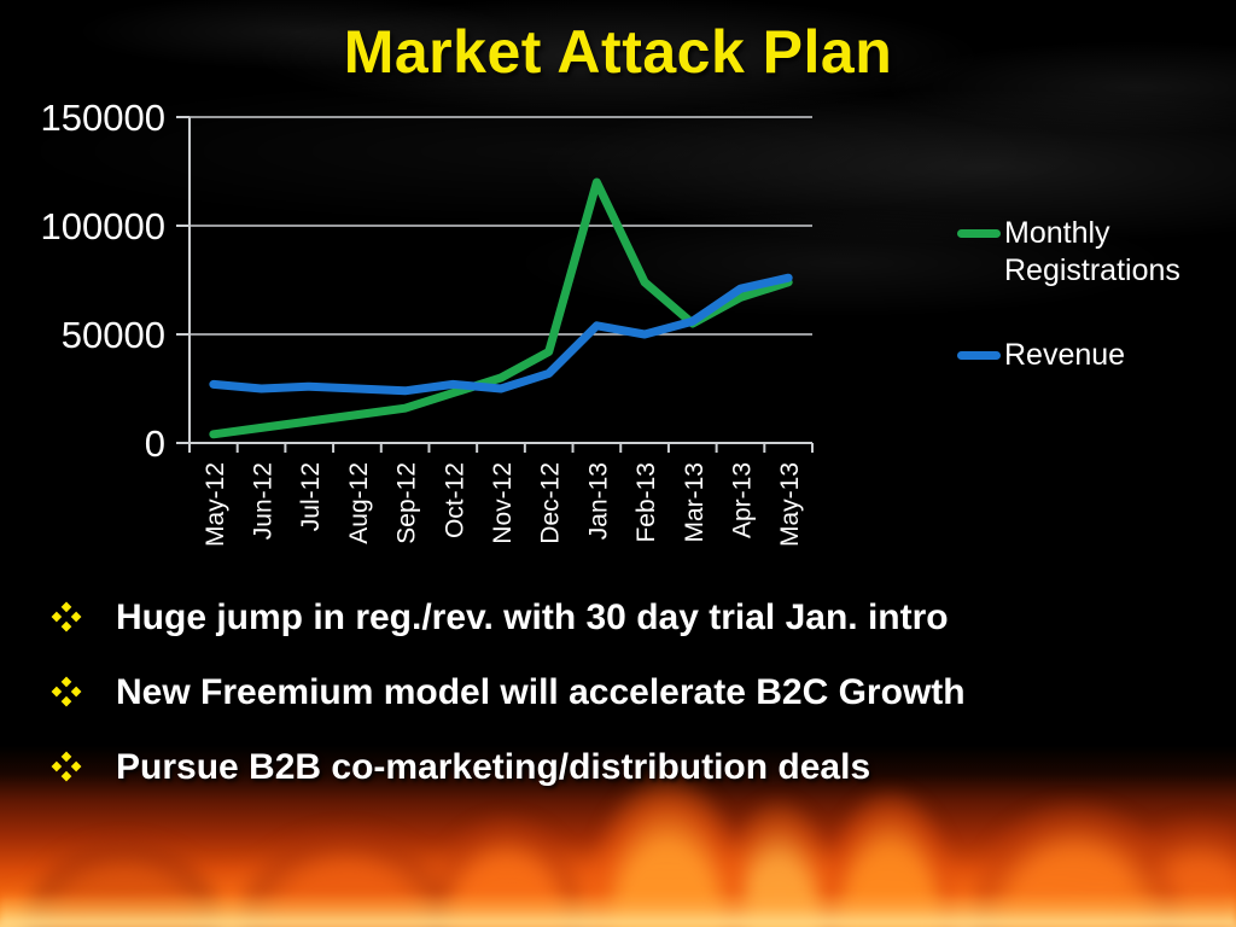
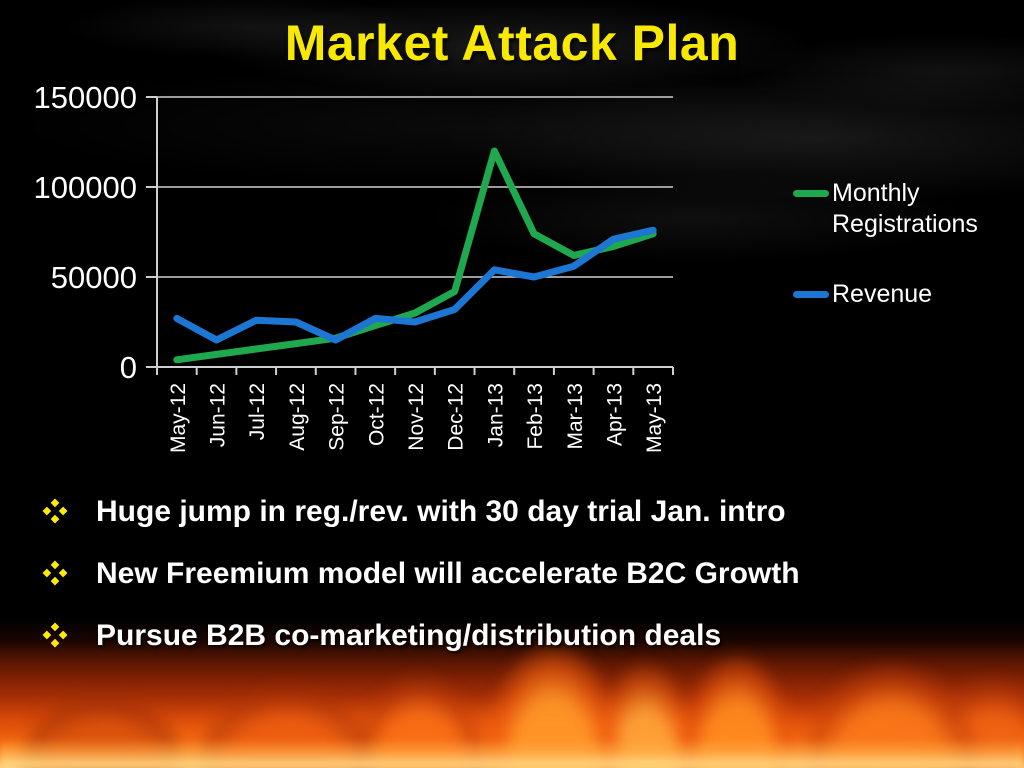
Revenue/Jun-12: 25000 -> 15000
Revenue/Sep-12: 24000 -> 15000
Monthly Registrations/Mar-13: 55000 -> 62000
